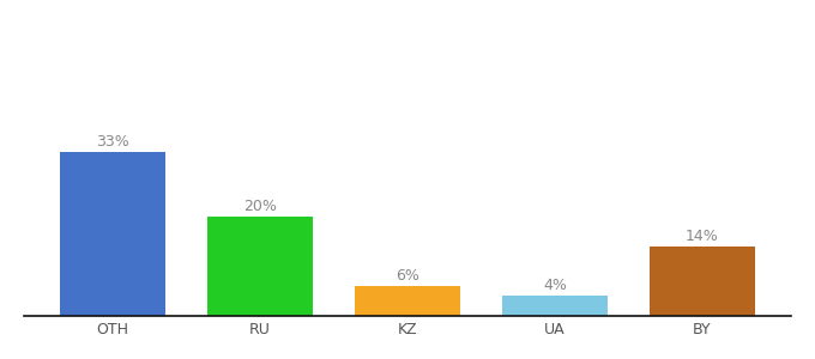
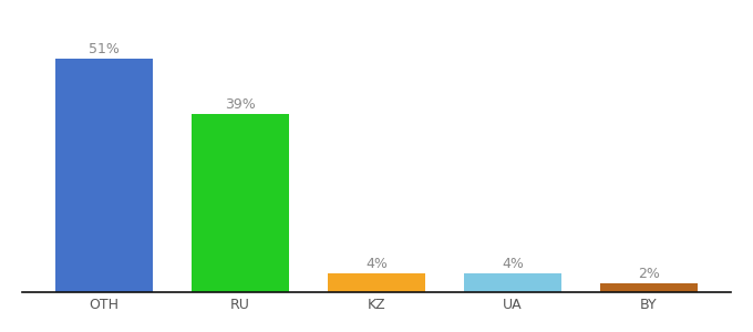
OTH: 33% -> 51%
RU: 20% -> 39%
KZ: 6% -> 4%
BY: 14% -> 2%
